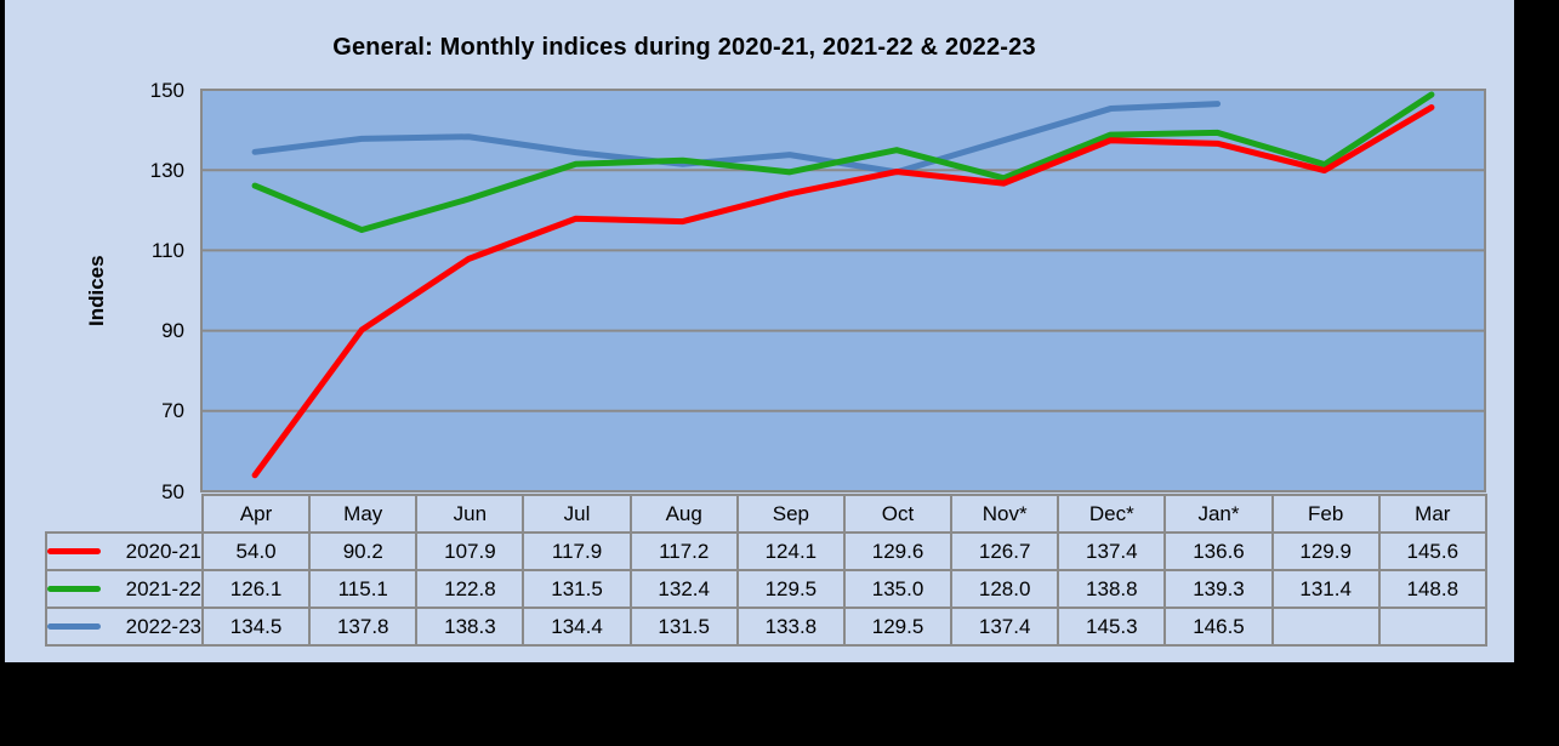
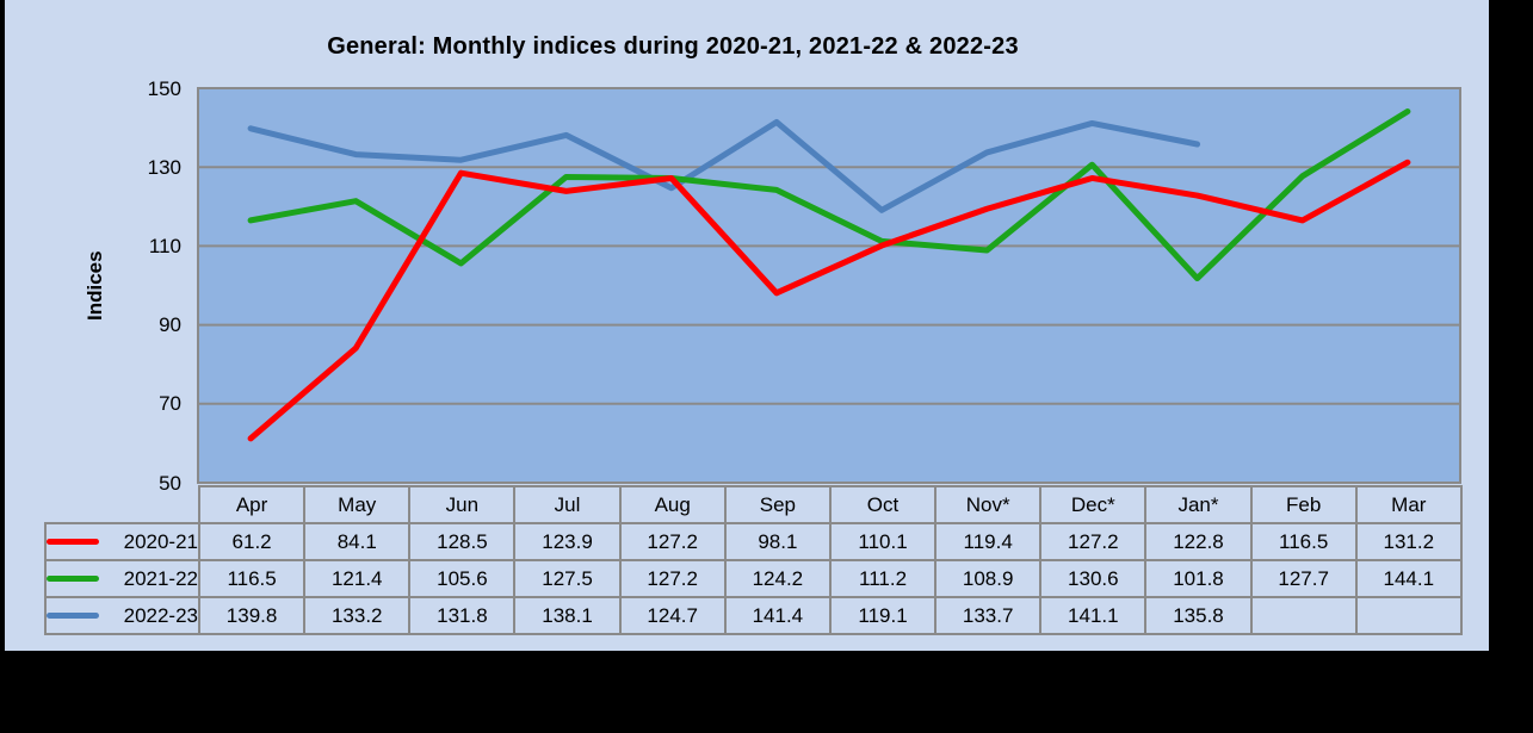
2020-21/Apr: 54.0 -> 61.2
2021-22/Apr: 126.1 -> 116.5
2022-23/Apr: 134.5 -> 139.8
2020-21/May: 90.2 -> 84.1
2021-22/May: 115.1 -> 121.4
2022-23/May: 137.8 -> 133.2
2020-21/Jun: 107.9 -> 128.5
2021-22/Jun: 122.8 -> 105.6
2022-23/Jun: 138.3 -> 131.8
2020-21/Jul: 117.9 -> 123.9
2021-22/Jul: 131.5 -> 127.5
2022-23/Jul: 134.4 -> 138.1
2020-21/Aug: 117.2 -> 127.2
2021-22/Aug: 132.4 -> 127.2
2022-23/Aug: 131.5 -> 124.7
2020-21/Sep: 124.1 -> 98.1
2021-22/Sep: 129.5 -> 124.2
2022-23/Sep: 133.8 -> 141.4
2020-21/Oct: 129.6 -> 110.1
2021-22/Oct: 135.0 -> 111.2
2022-23/Oct: 129.5 -> 119.1
2020-21/Nov*: 126.7 -> 119.4
2021-22/Nov*: 128.0 -> 108.9
2022-23/Nov*: 137.4 -> 133.7
2020-21/Dec*: 137.4 -> 127.2
2021-22/Dec*: 138.8 -> 130.6
2022-23/Dec*: 145.3 -> 141.1
2020-21/Jan*: 136.6 -> 122.8
2021-22/Jan*: 139.3 -> 101.8
2022-23/Jan*: 146.5 -> 135.8
2020-21/Feb: 129.9 -> 116.5
2021-22/Feb: 131.4 -> 127.7
2020-21/Mar: 145.6 -> 131.2
2021-22/Mar: 148.8 -> 144.1
